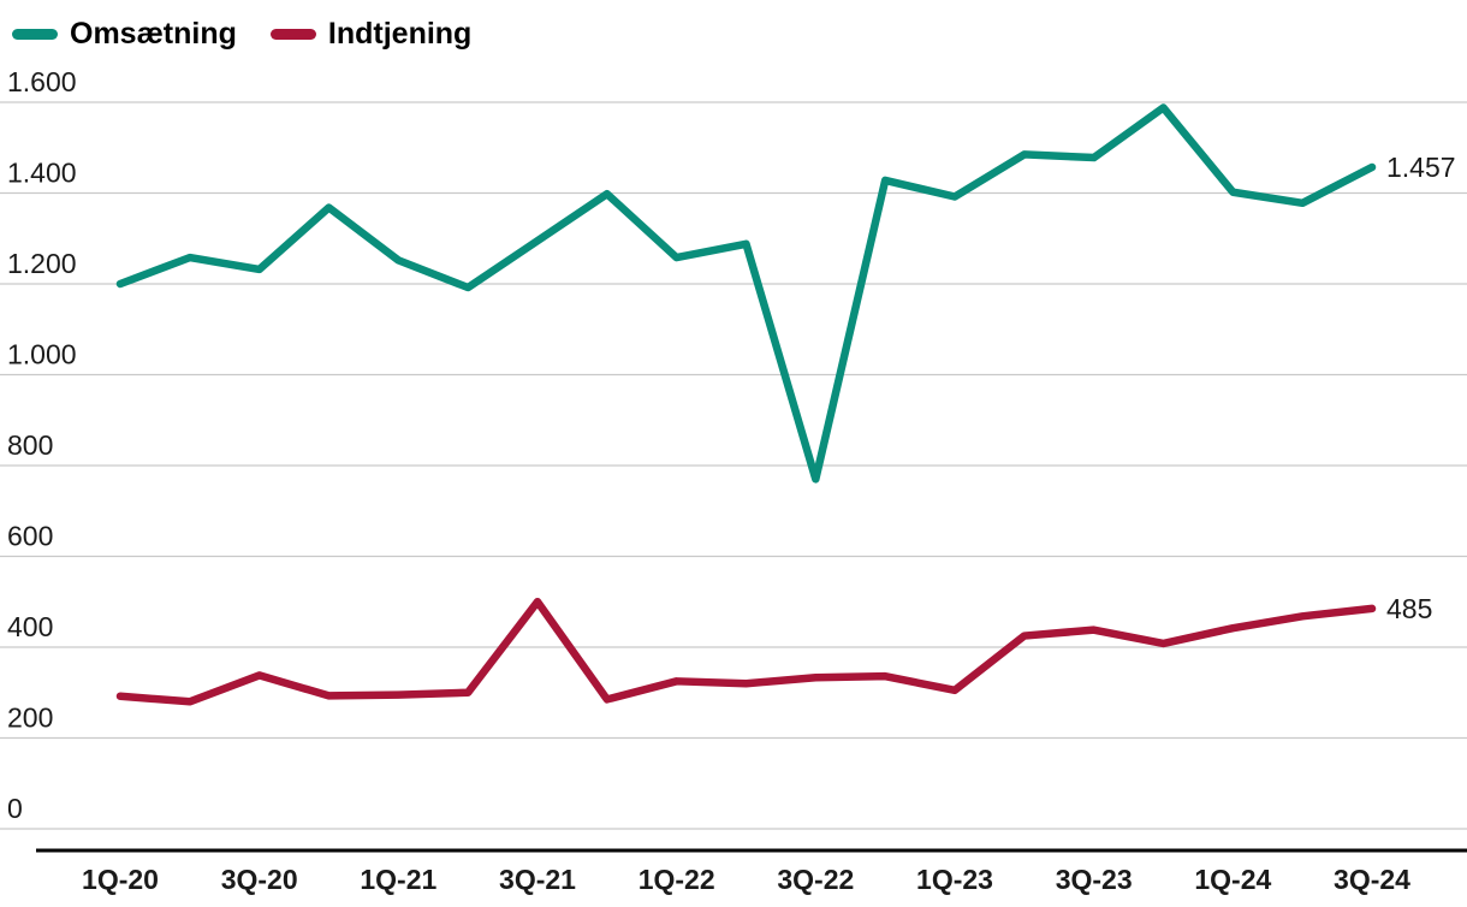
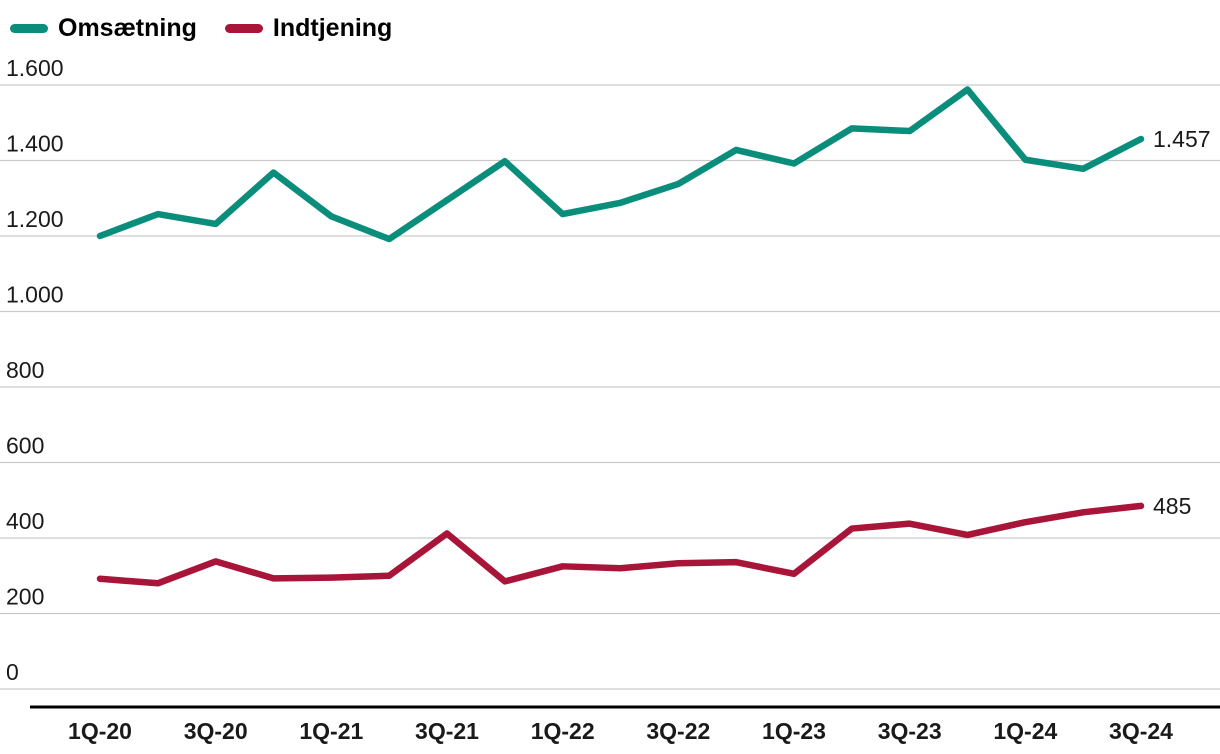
Indtjening/3Q-21: 500 -> 410
Omsætning/3Q-22: 770 -> 1340
